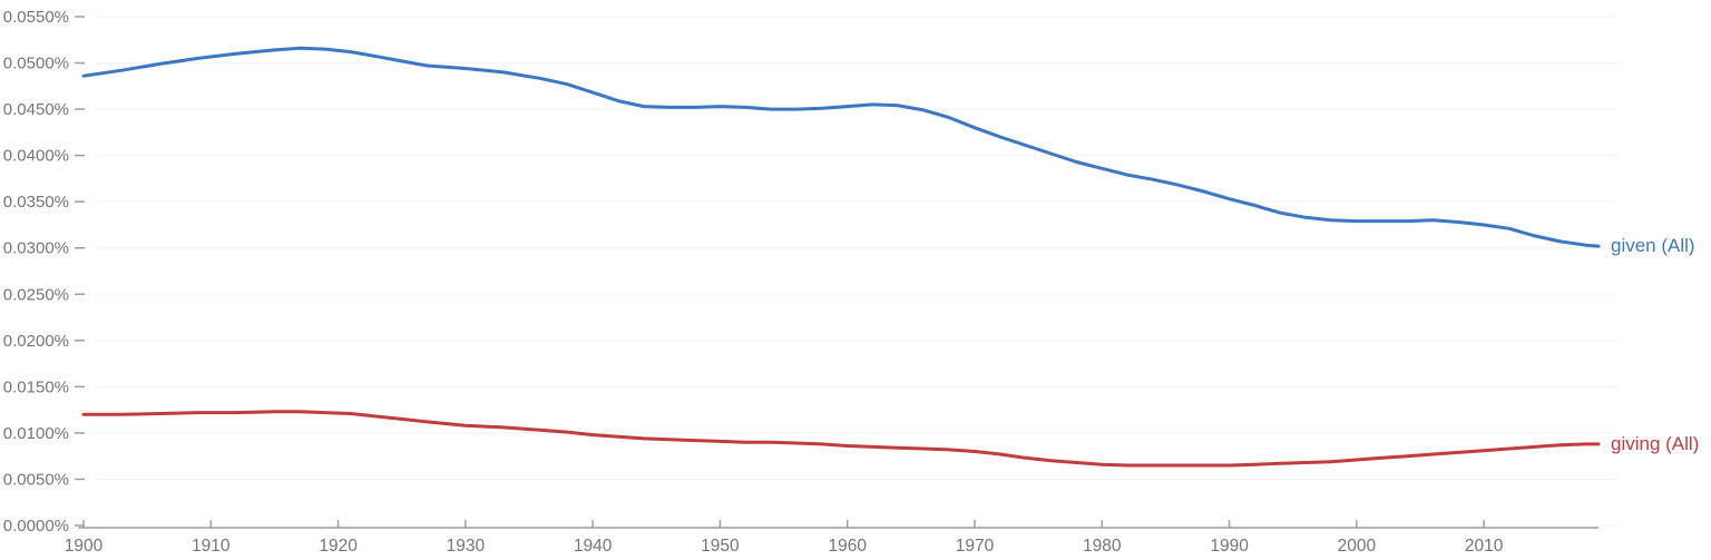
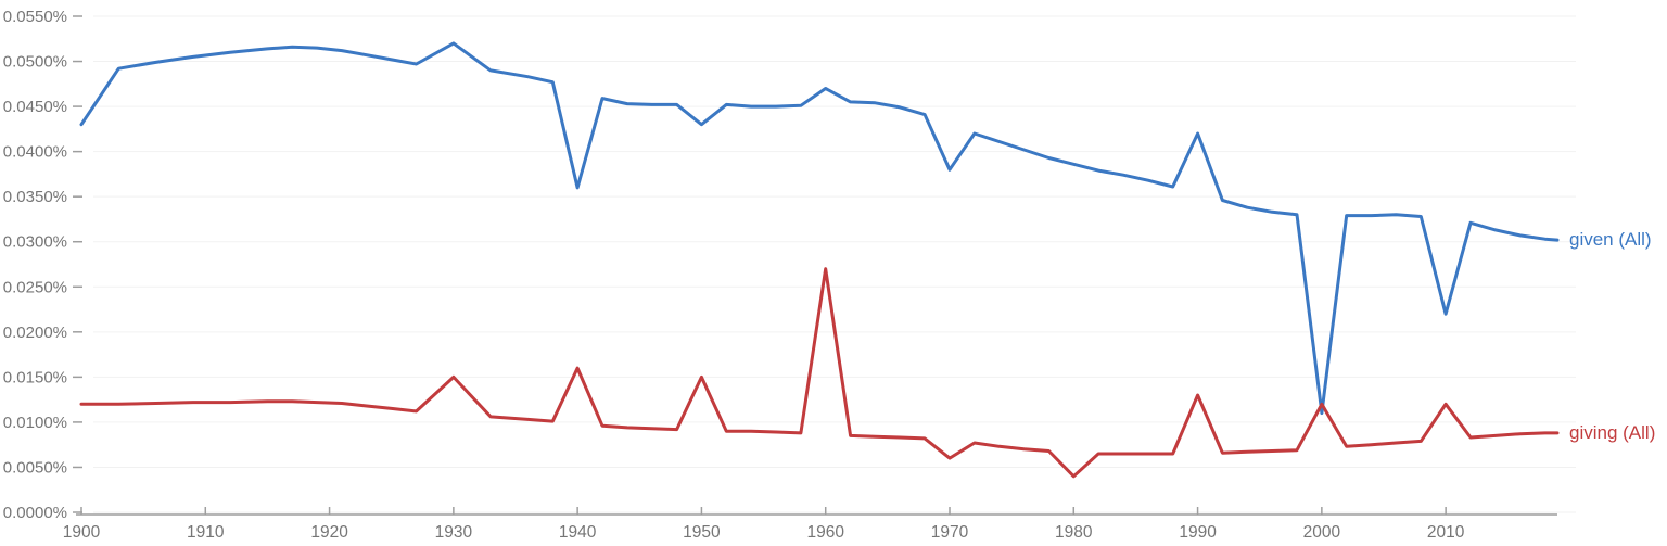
given (All)/1900: 0.049% -> 0.043%
given (All)/1930: 0.049% -> 0.052%
giving (All)/1930: 0.011% -> 0.015%
given (All)/1940: 0.047% -> 0.036%
giving (All)/1940: 0.010% -> 0.016%
given (All)/1950: 0.045% -> 0.043%
giving (All)/1950: 0.009% -> 0.015%
given (All)/1960: 0.045% -> 0.047%
giving (All)/1960: 0.009% -> 0.027%
given (All)/1970: 0.043% -> 0.038%
giving (All)/1970: 0.008% -> 0.006%
giving (All)/1980: 0.007% -> 0.004%
given (All)/1990: 0.035% -> 0.042%
giving (All)/1990: 0.006% -> 0.013%
given (All)/2000: 0.033% -> 0.011%
giving (All)/2000: 0.007% -> 0.012%
given (All)/2010: 0.033% -> 0.022%
giving (All)/2010: 0.008% -> 0.012%
